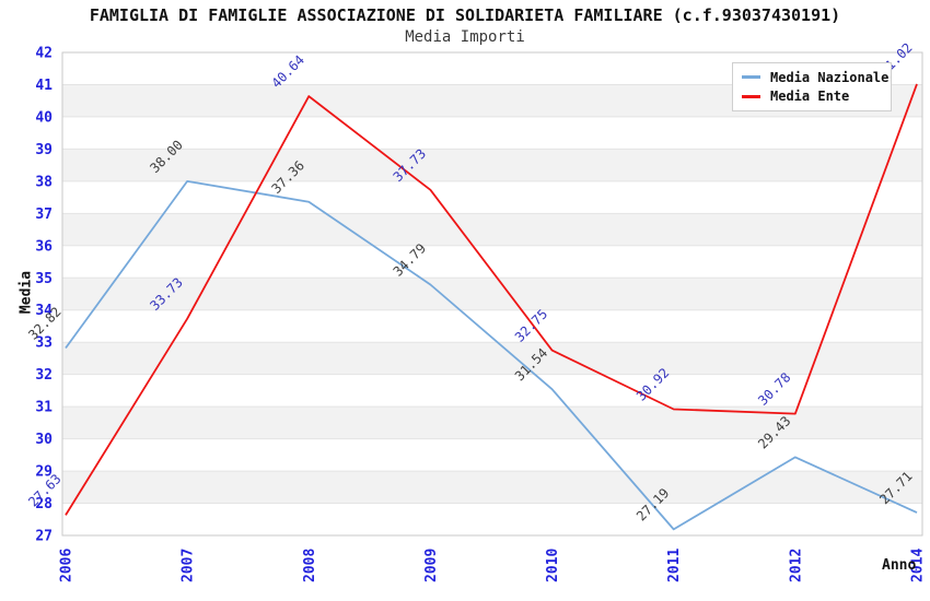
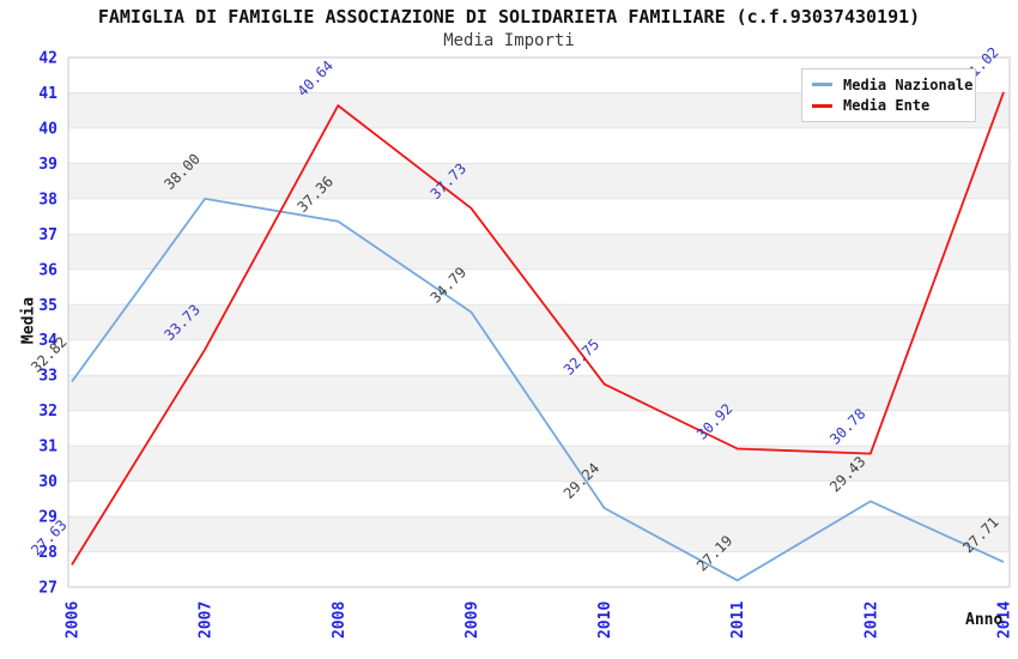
Media Nazionale/2010: 31.54 -> 29.24
